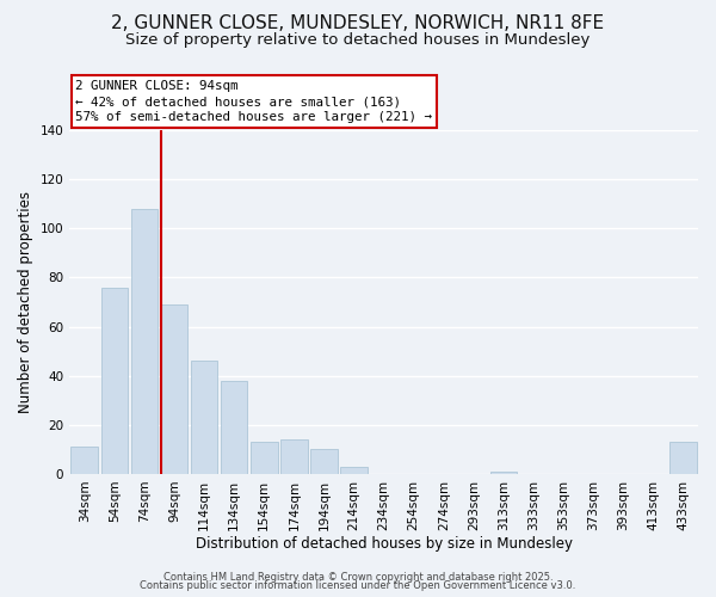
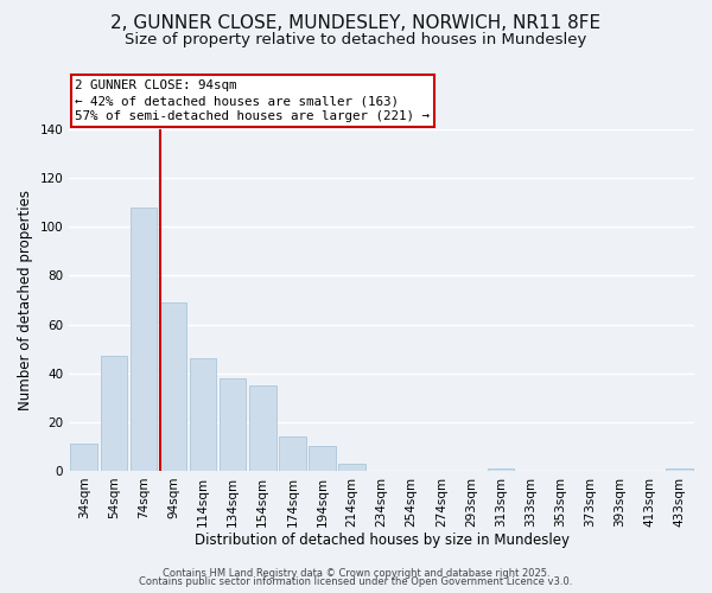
54sqm: 76 -> 47
154sqm: 13 -> 35
433sqm: 13 -> 1
